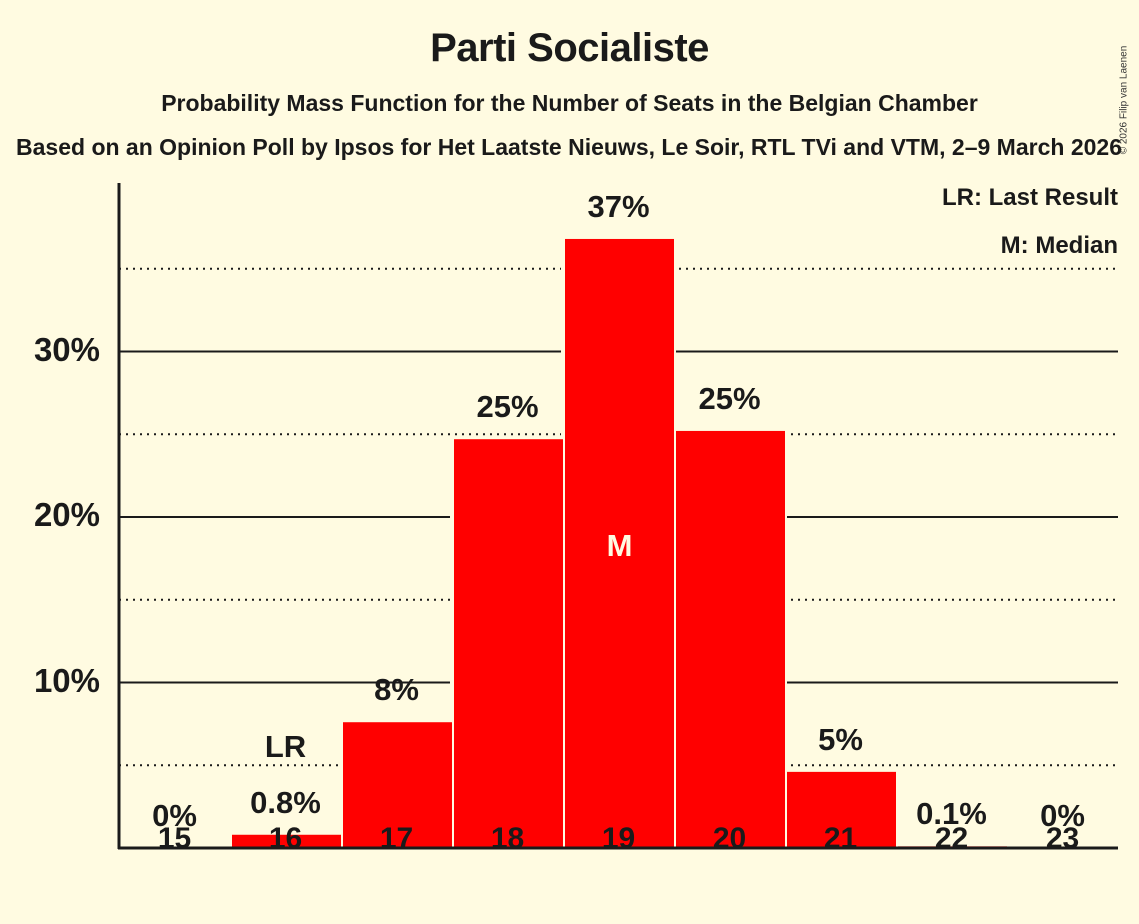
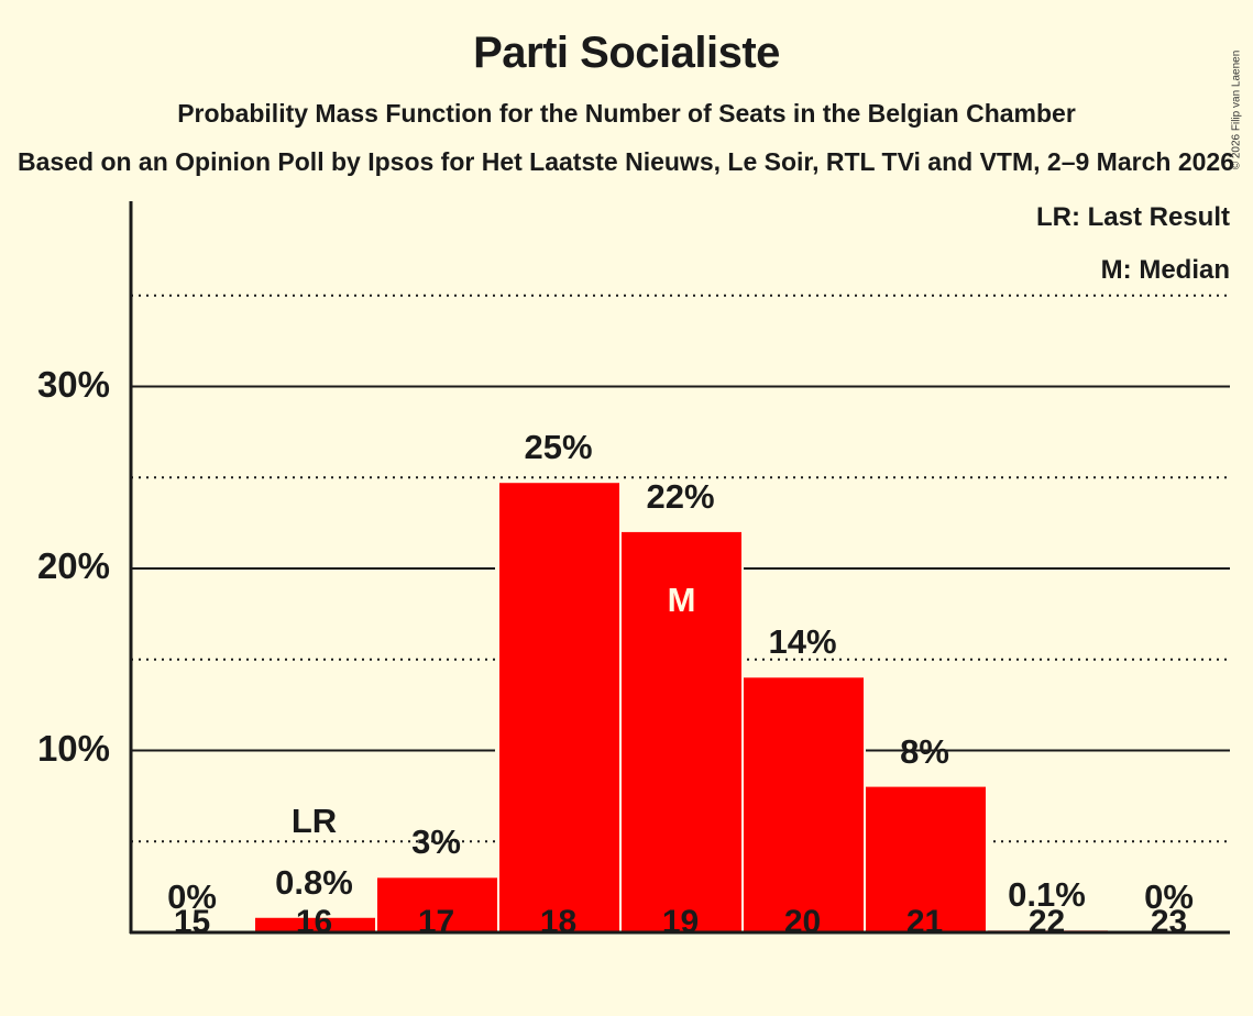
17: 8% -> 3%
19: 37% -> 22%
20: 25% -> 14%
21: 5% -> 8%
